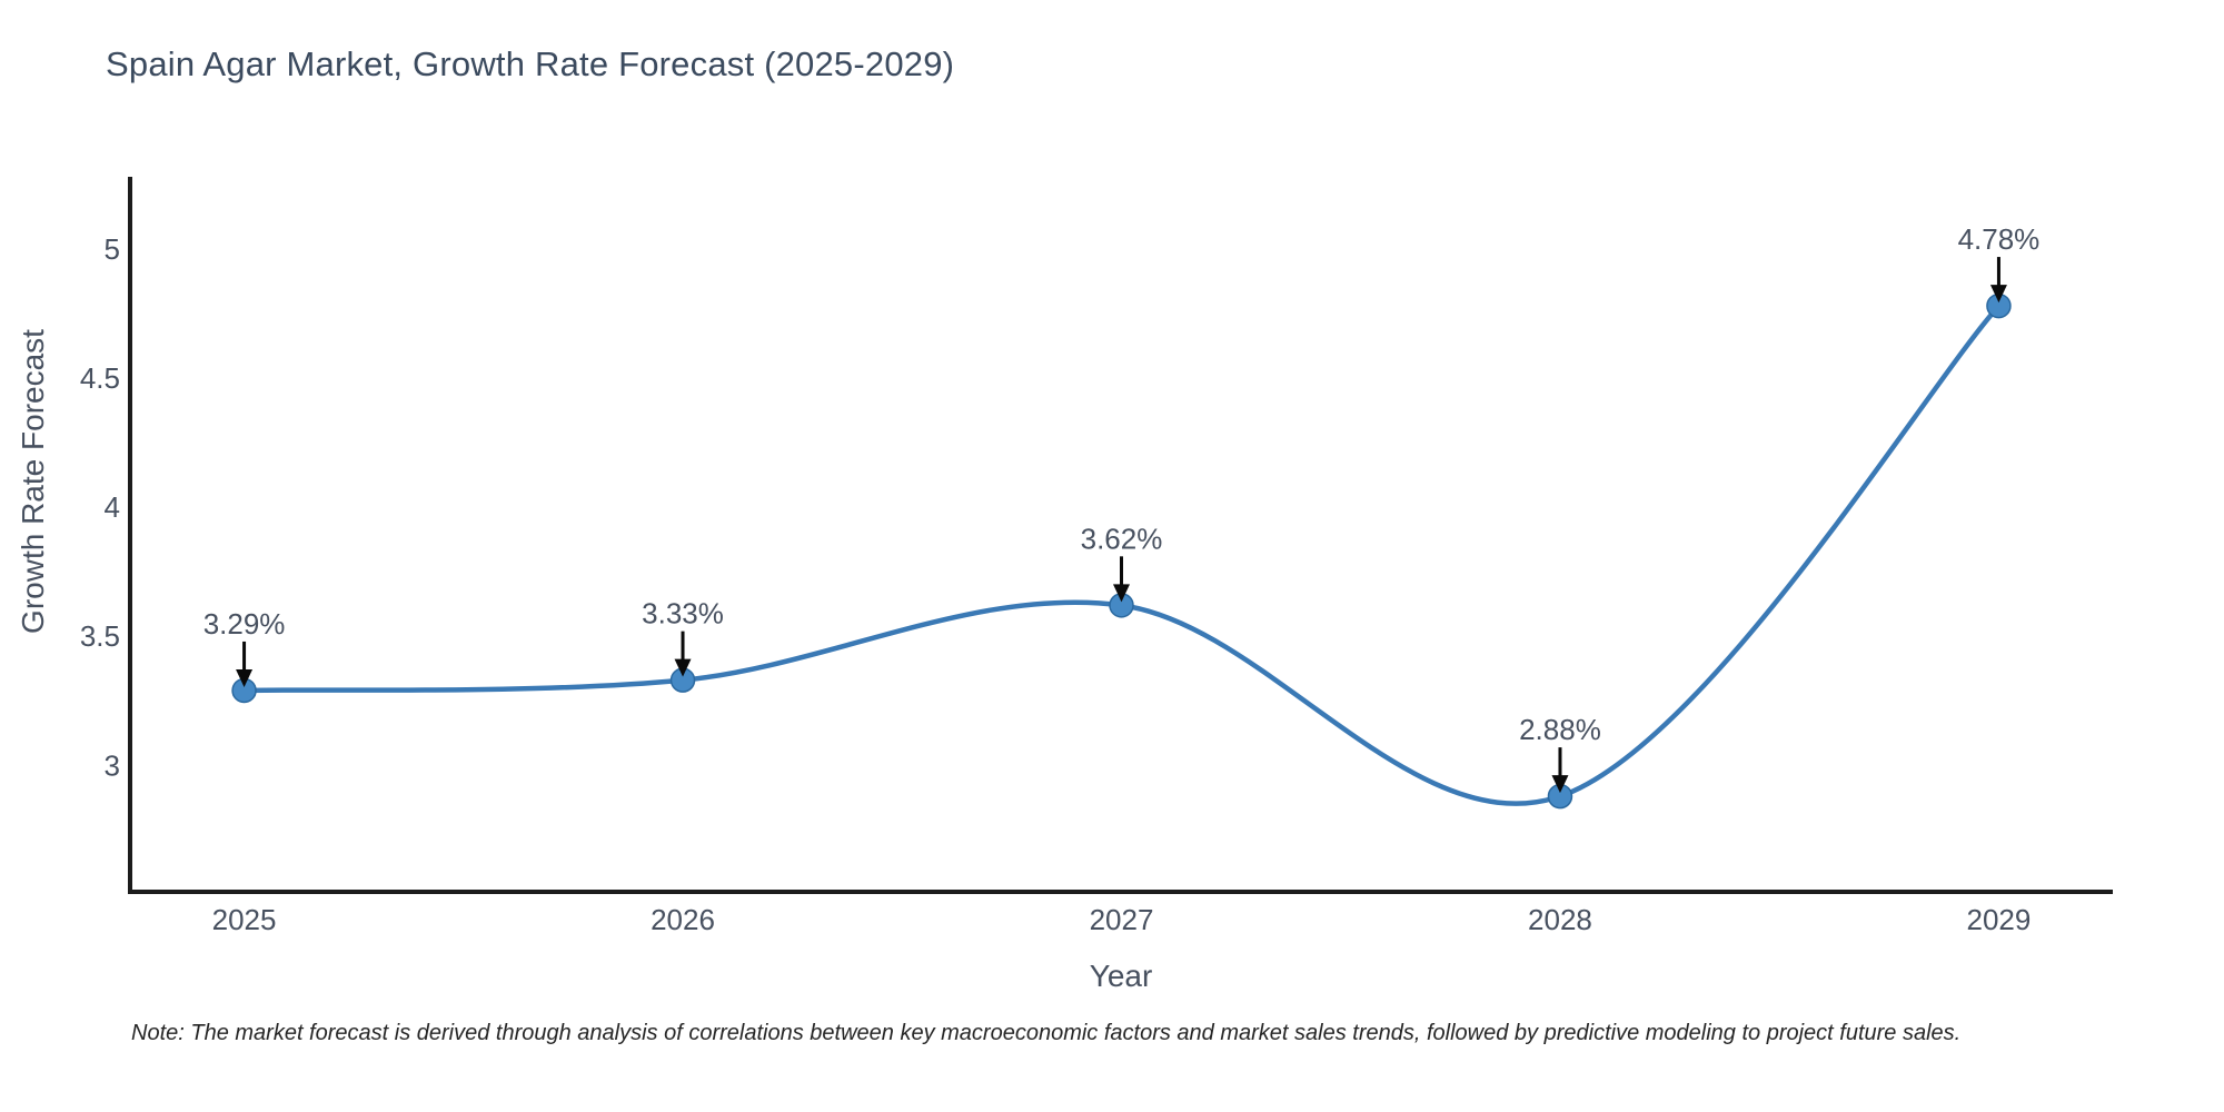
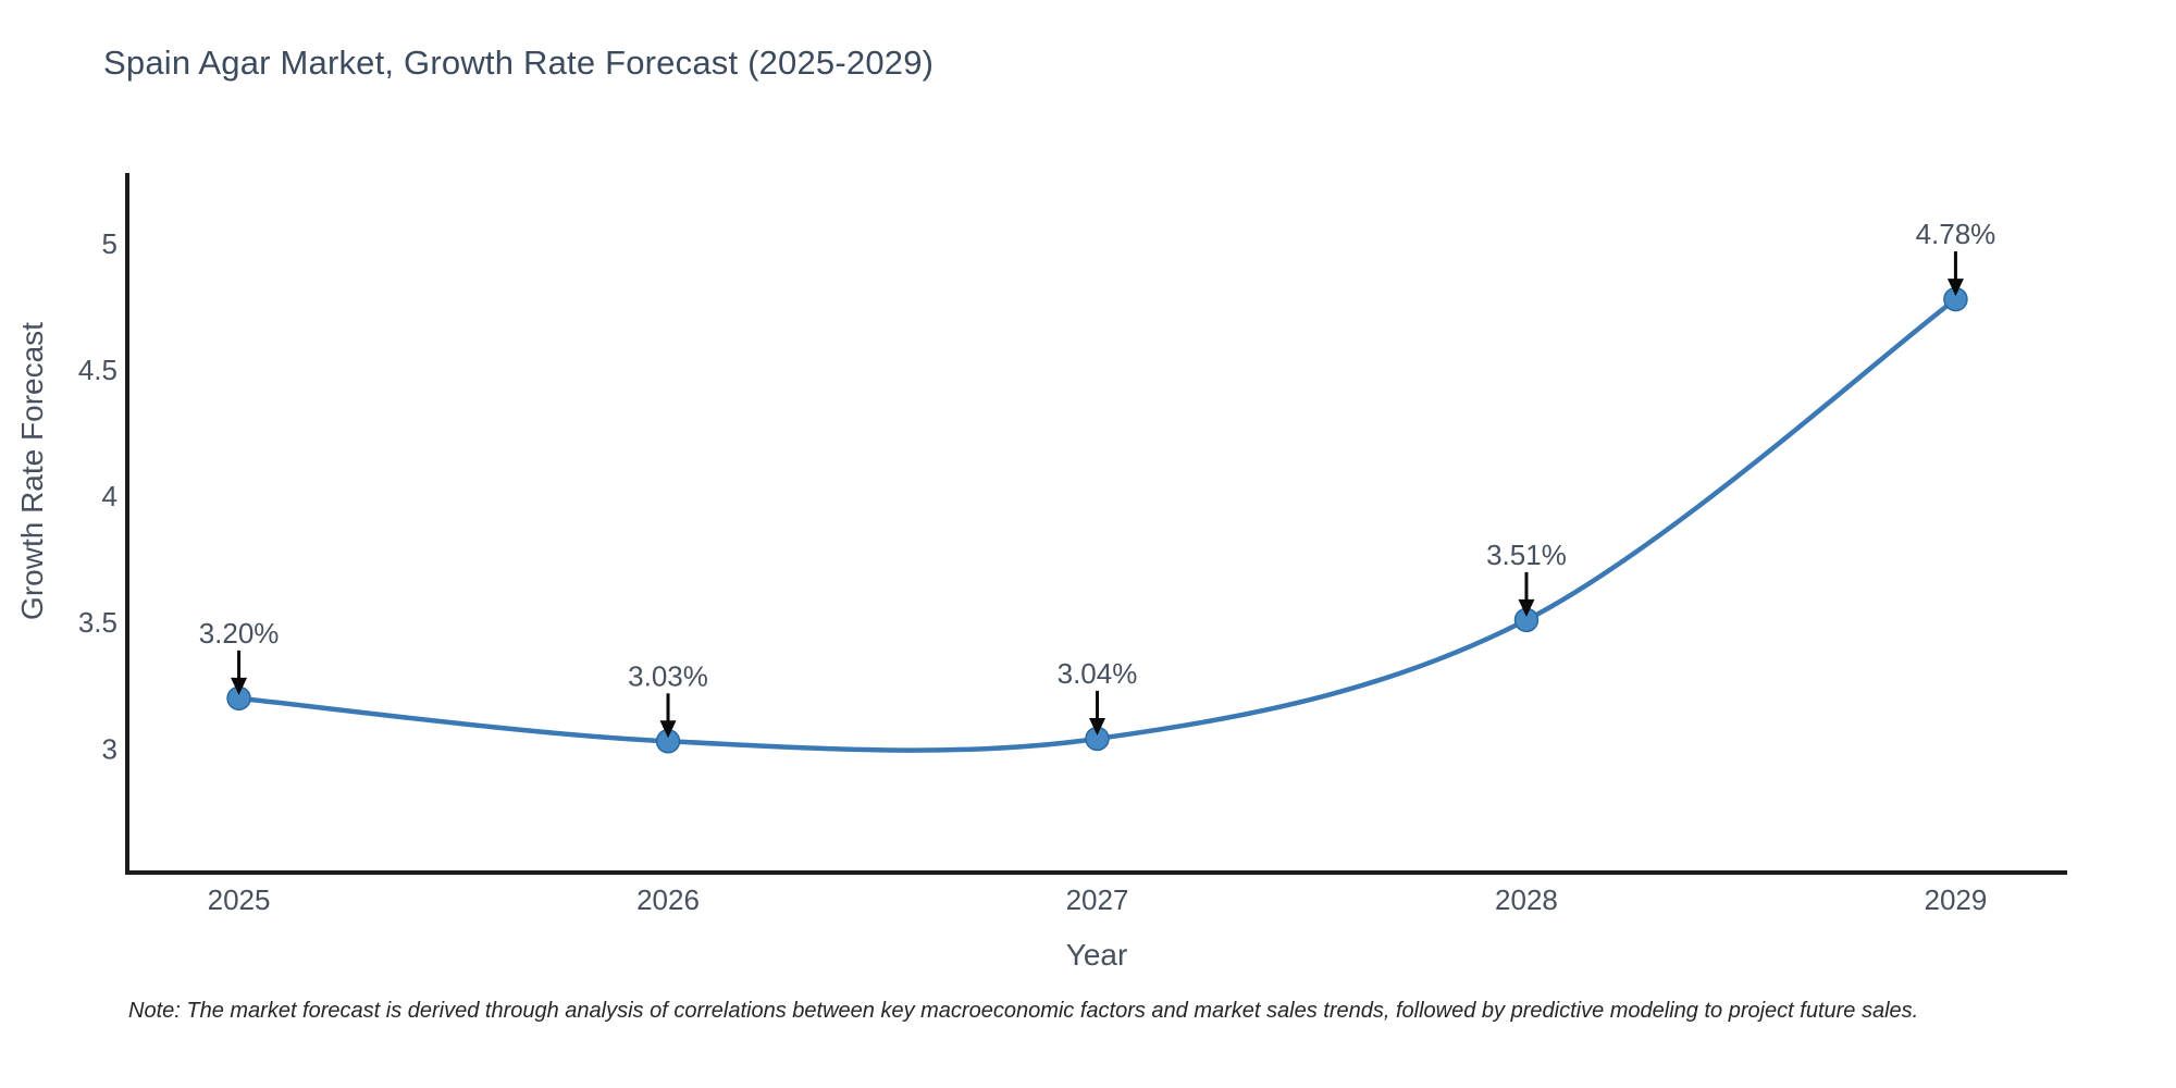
2025: 3.29% -> 3.20%
2026: 3.33% -> 3.03%
2027: 3.62% -> 3.04%
2028: 2.88% -> 3.51%
